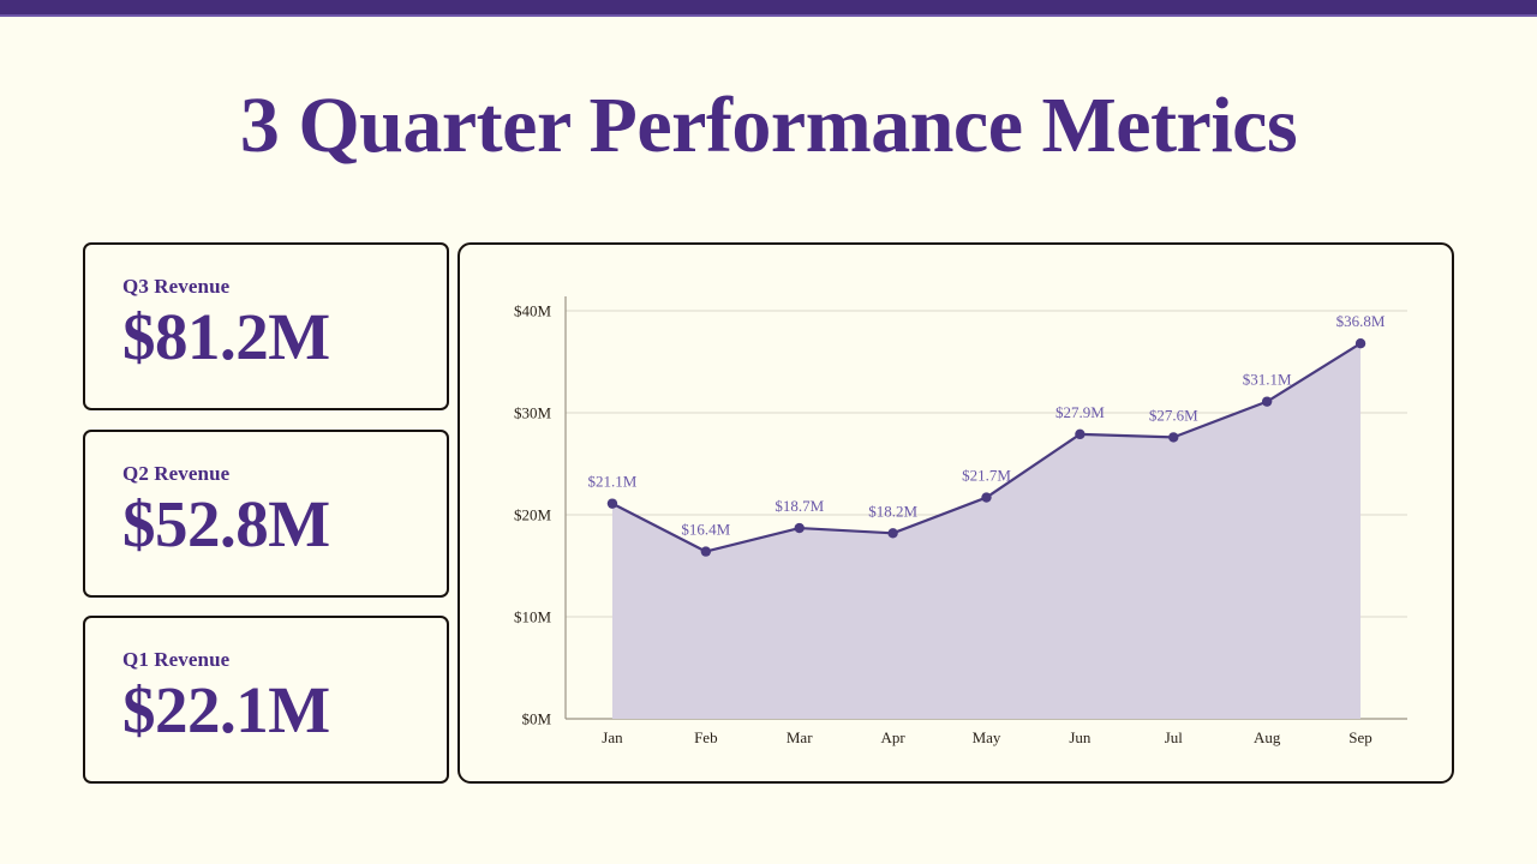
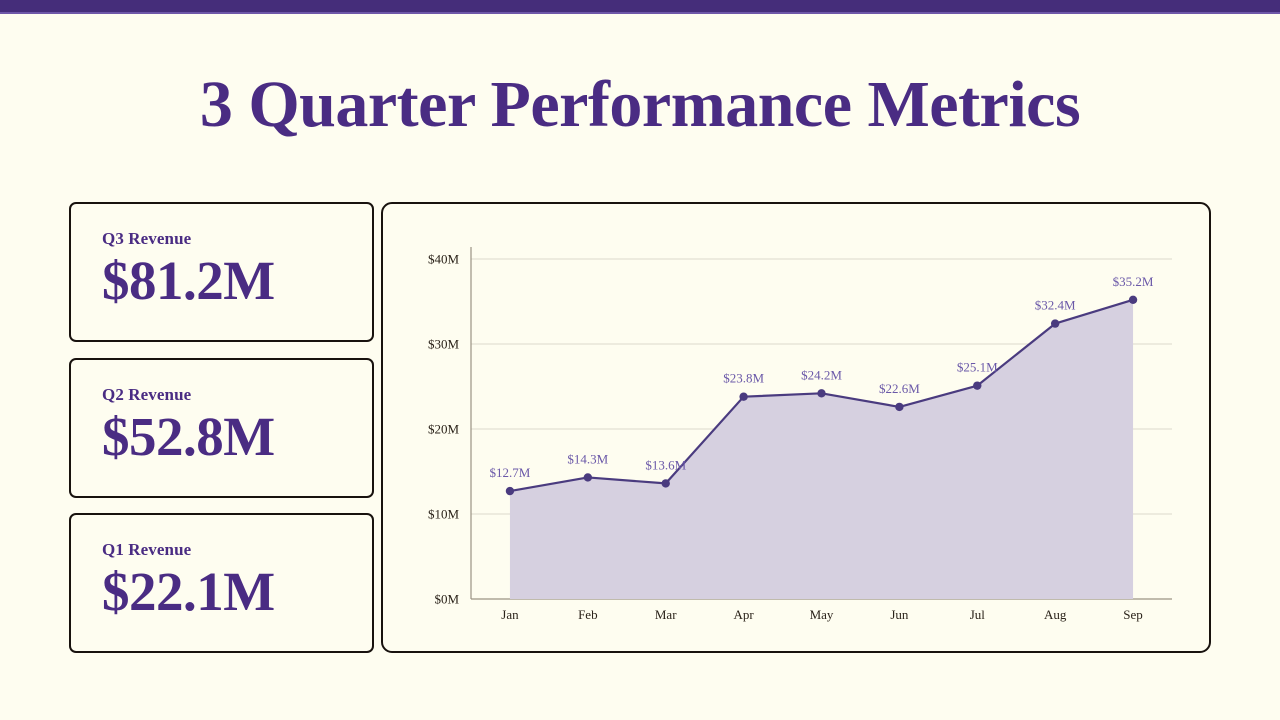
Jan: $21.1M -> $12.7M
Feb: $16.4M -> $14.3M
Mar: $18.7M -> $13.6M
Apr: $18.2M -> $23.8M
May: $21.7M -> $24.2M
Jun: $27.9M -> $22.6M
Jul: $27.6M -> $25.1M
Aug: $31.1M -> $32.4M
Sep: $36.8M -> $35.2M
